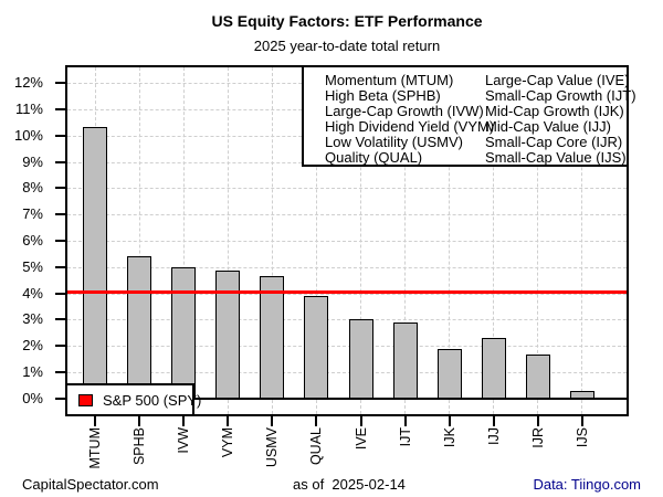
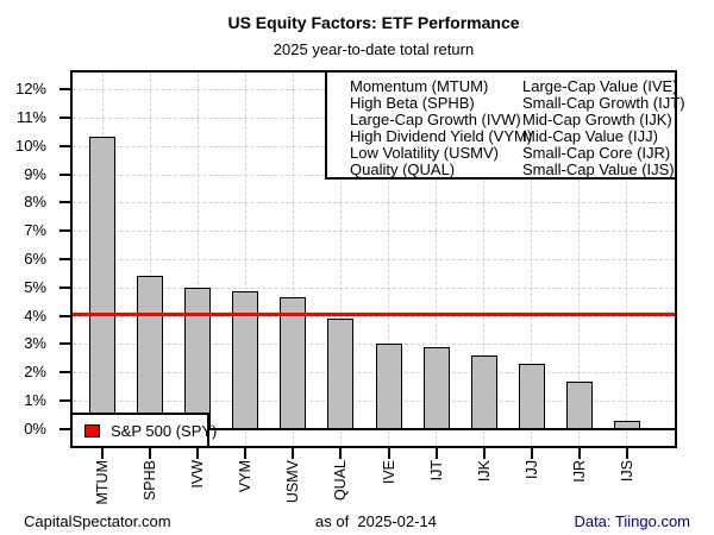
IJK: 1.9% -> 2.6%
